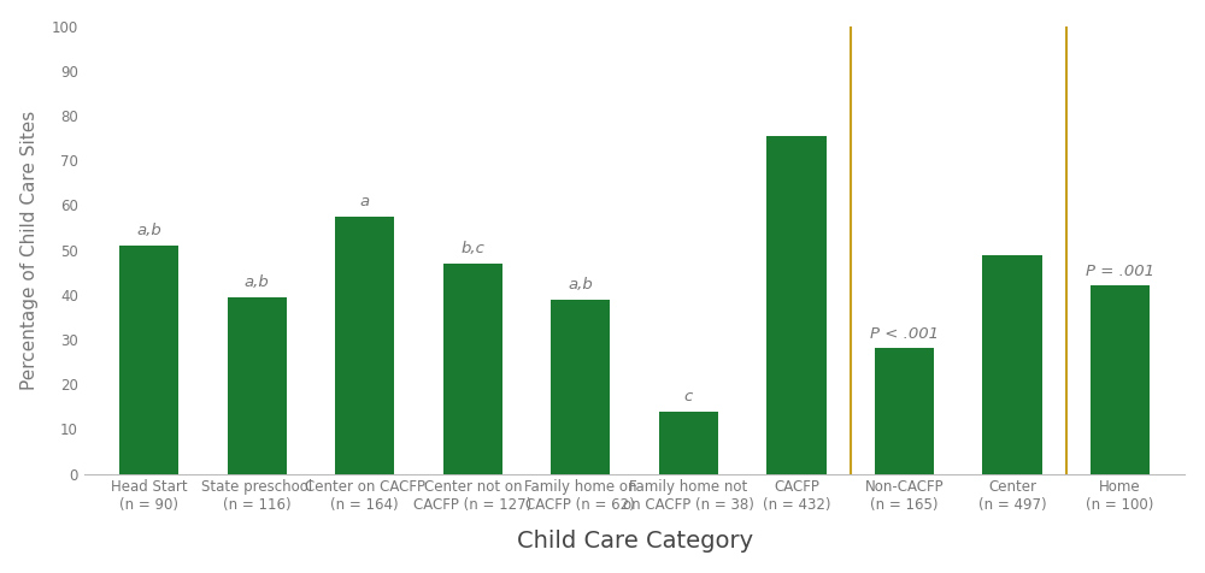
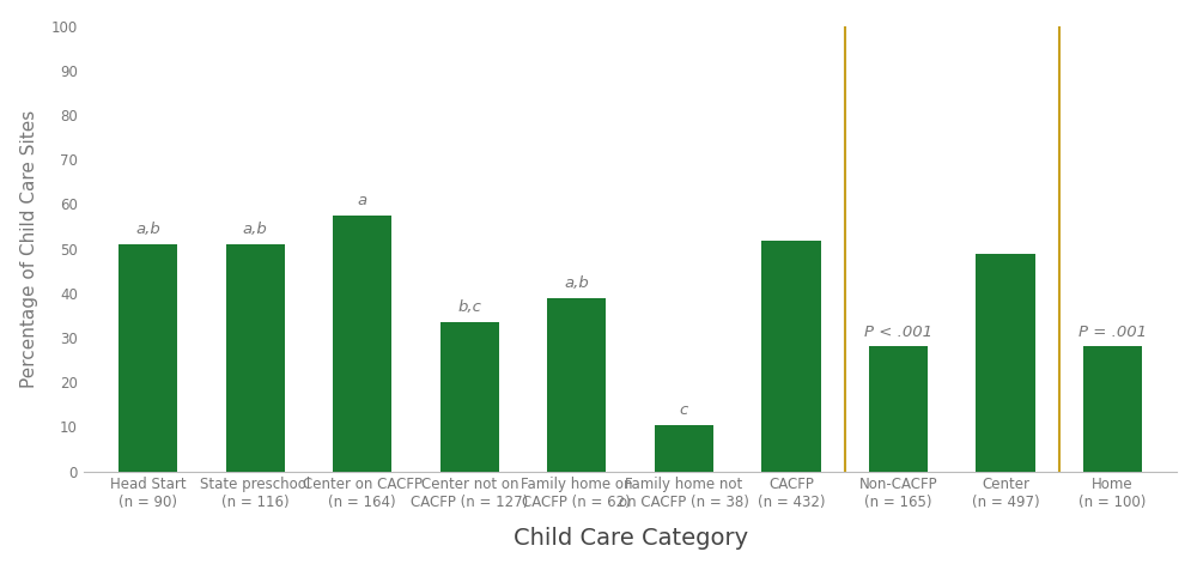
State preschool (n = 116): 39.5 -> 51.0
Center not on CACFP (n = 127): 47.0 -> 33.5
Family home not on CACFP (n = 38): 14.0 -> 10.5
CACFP (n = 432): 75.5 -> 51.7
Home (n = 100): 42.0 -> 28.0
